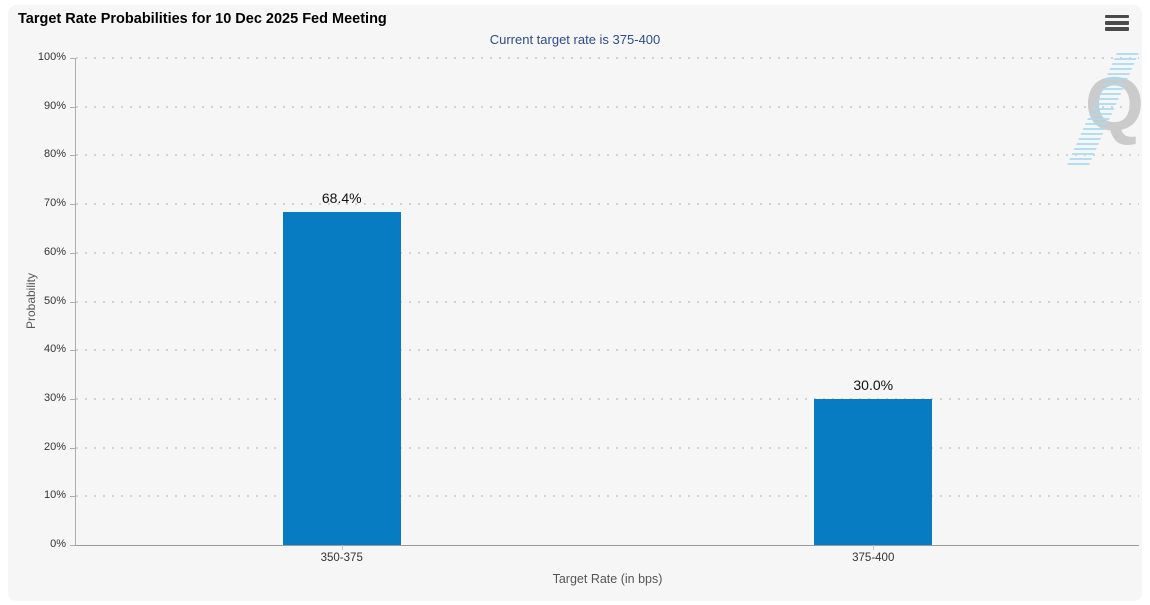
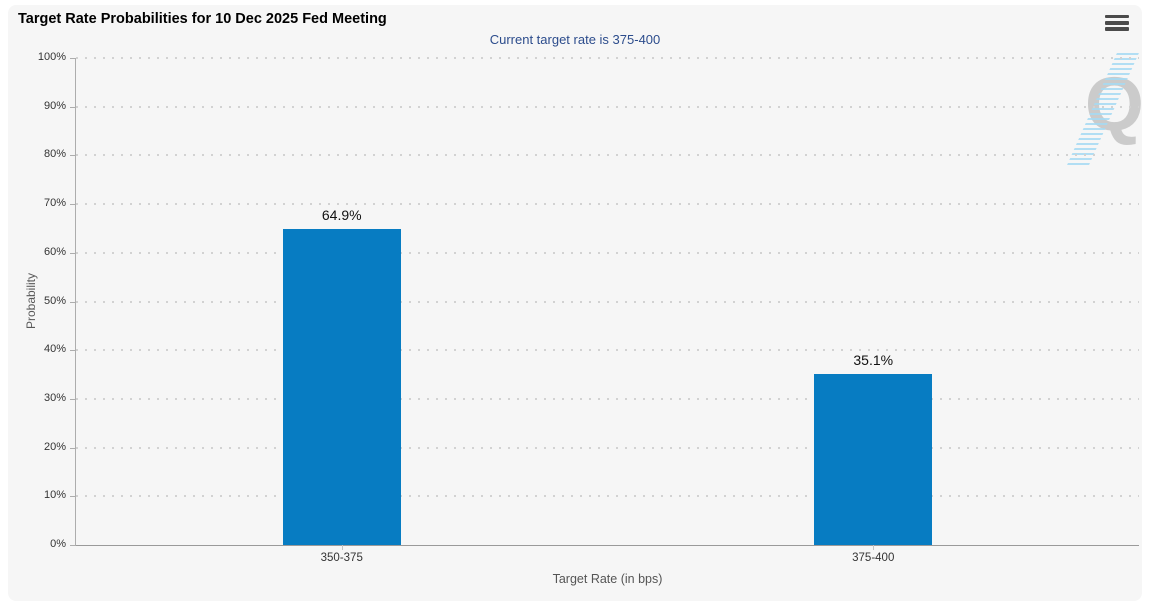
350-375: 68.4% -> 64.9%
375-400: 30.0% -> 35.1%
